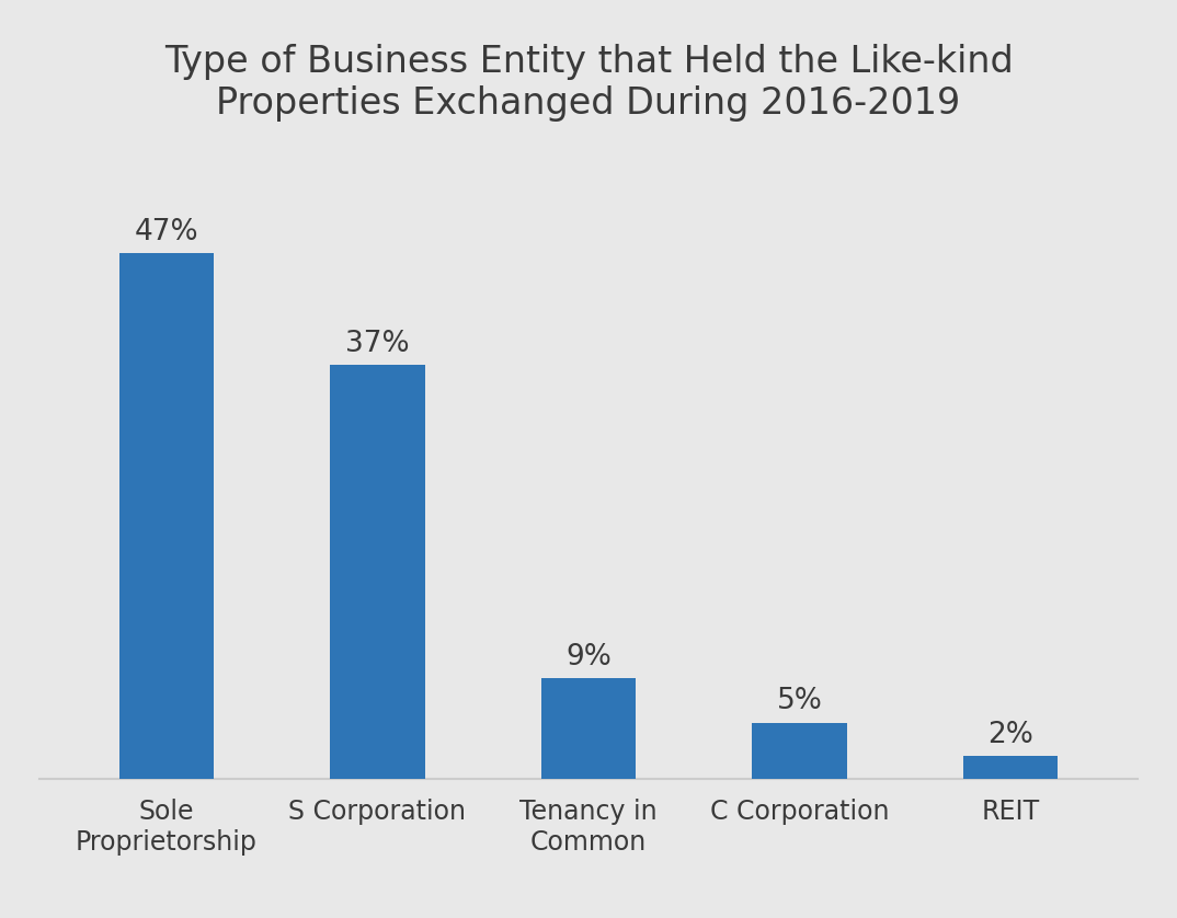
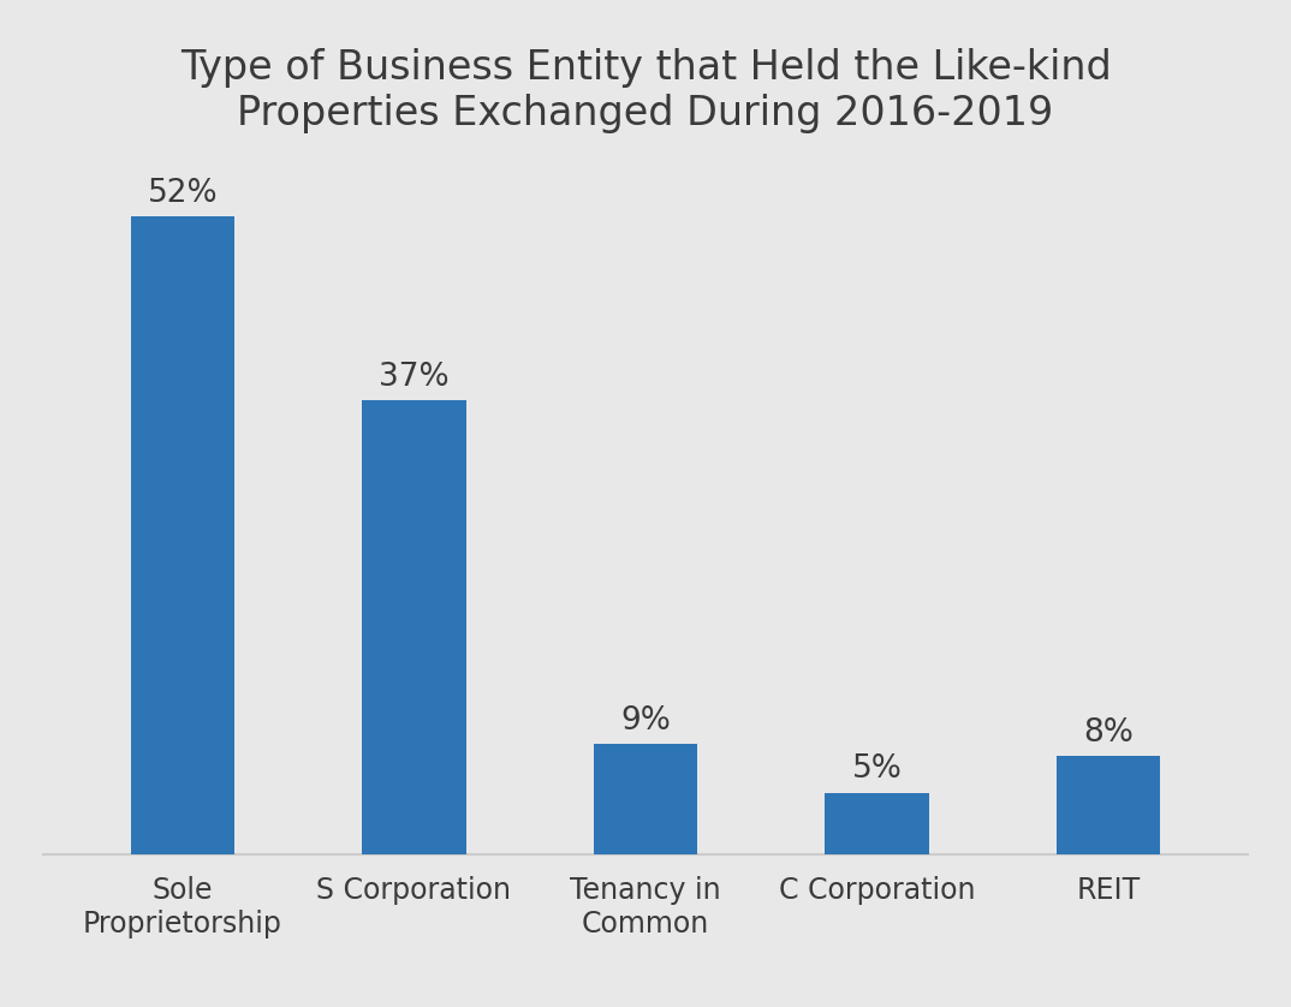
Sole Proprietorship: 47% -> 52%
REIT: 2% -> 8%
